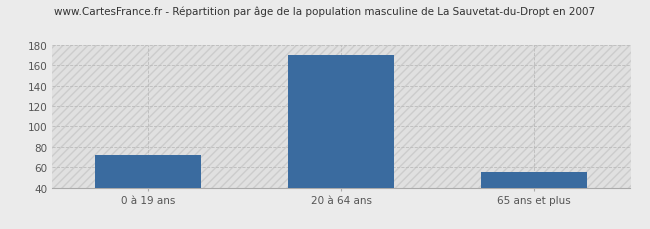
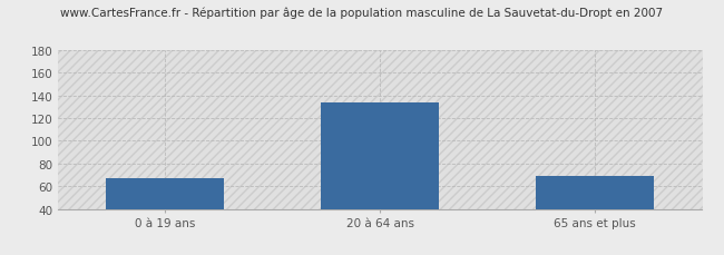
0 à 19 ans: 72 -> 67
20 à 64 ans: 170 -> 134
65 ans et plus: 55 -> 69
